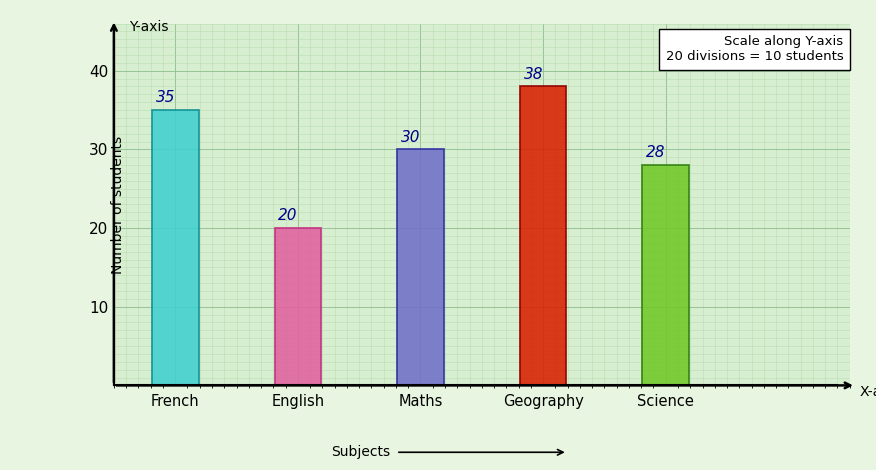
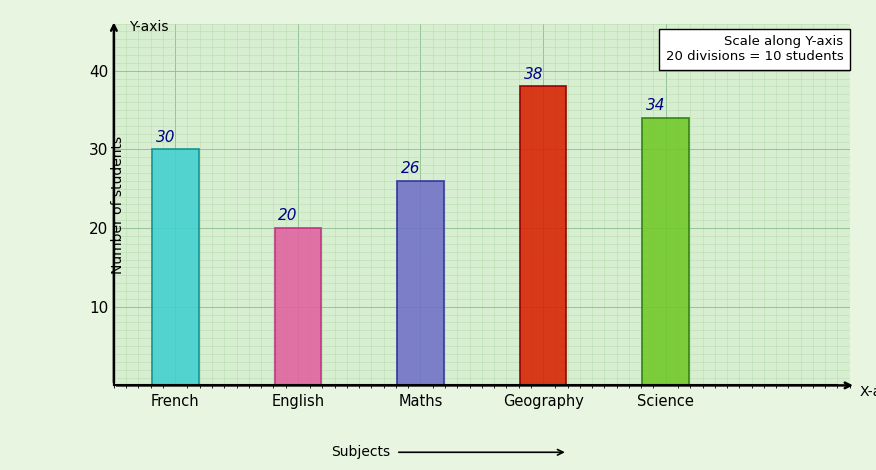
French: 35 -> 30
Maths: 30 -> 26
Science: 28 -> 34
